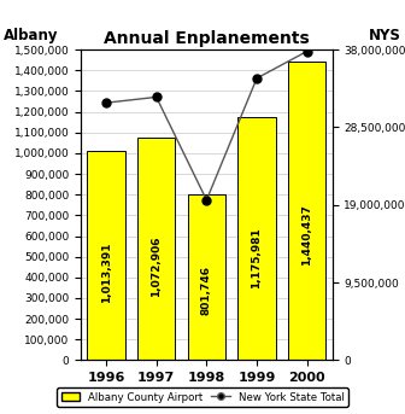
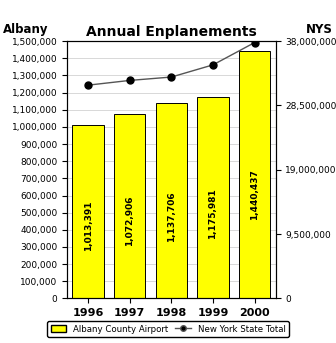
Albany County Airport/1998: 801,746 -> 1,137,706
New York State Total/1998: 19,600,000 -> 32,700,000
